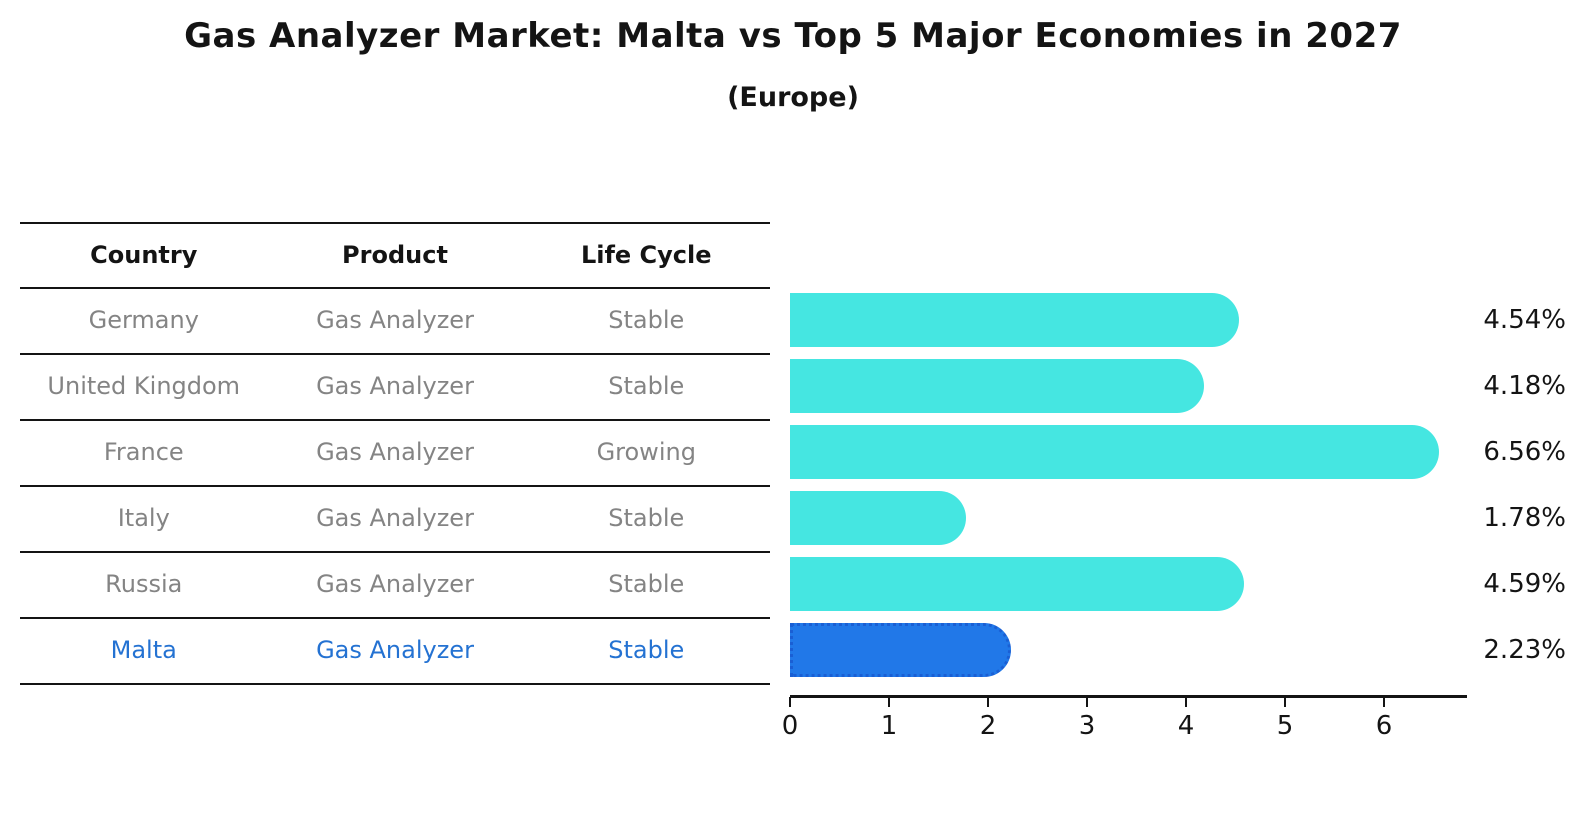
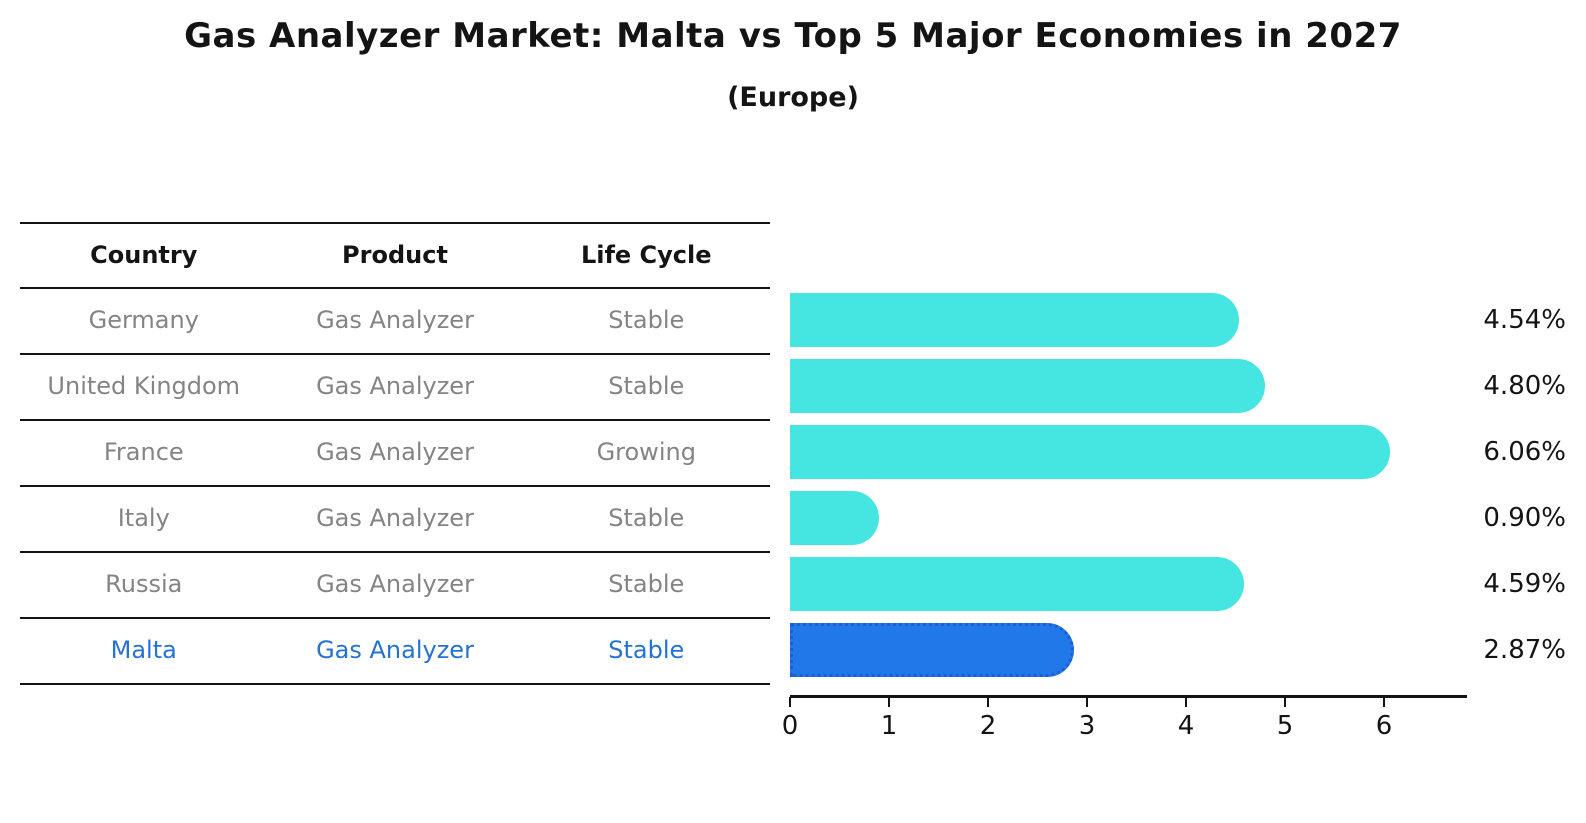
United Kingdom: 4.18% -> 4.80%
France: 6.56% -> 6.06%
Italy: 1.78% -> 0.90%
Malta: 2.23% -> 2.87%
